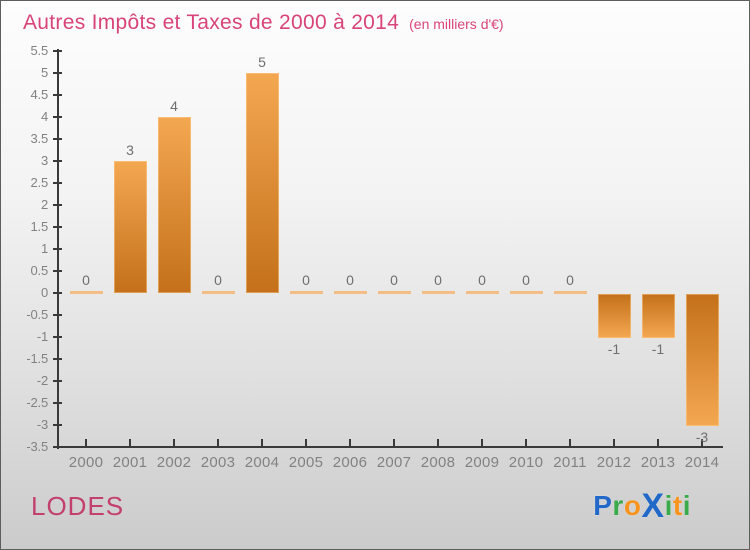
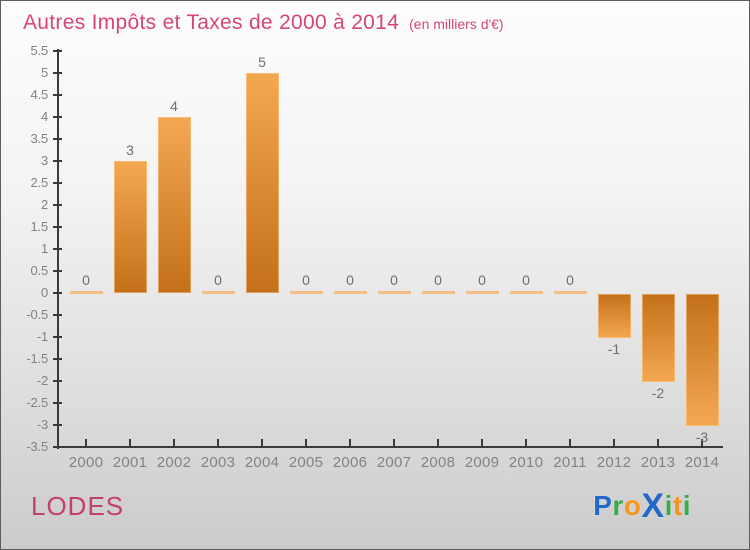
2013: -1 -> -2
